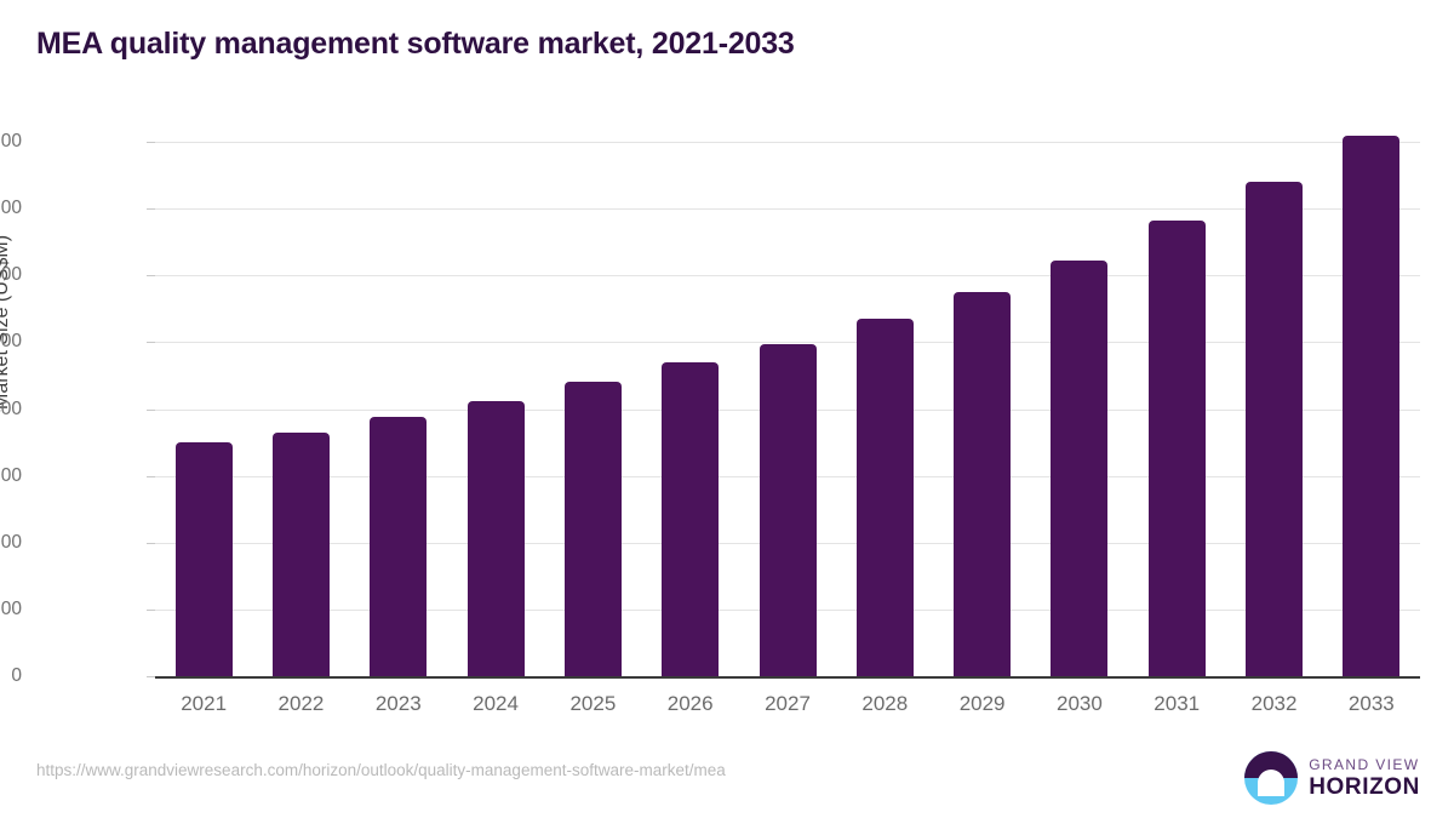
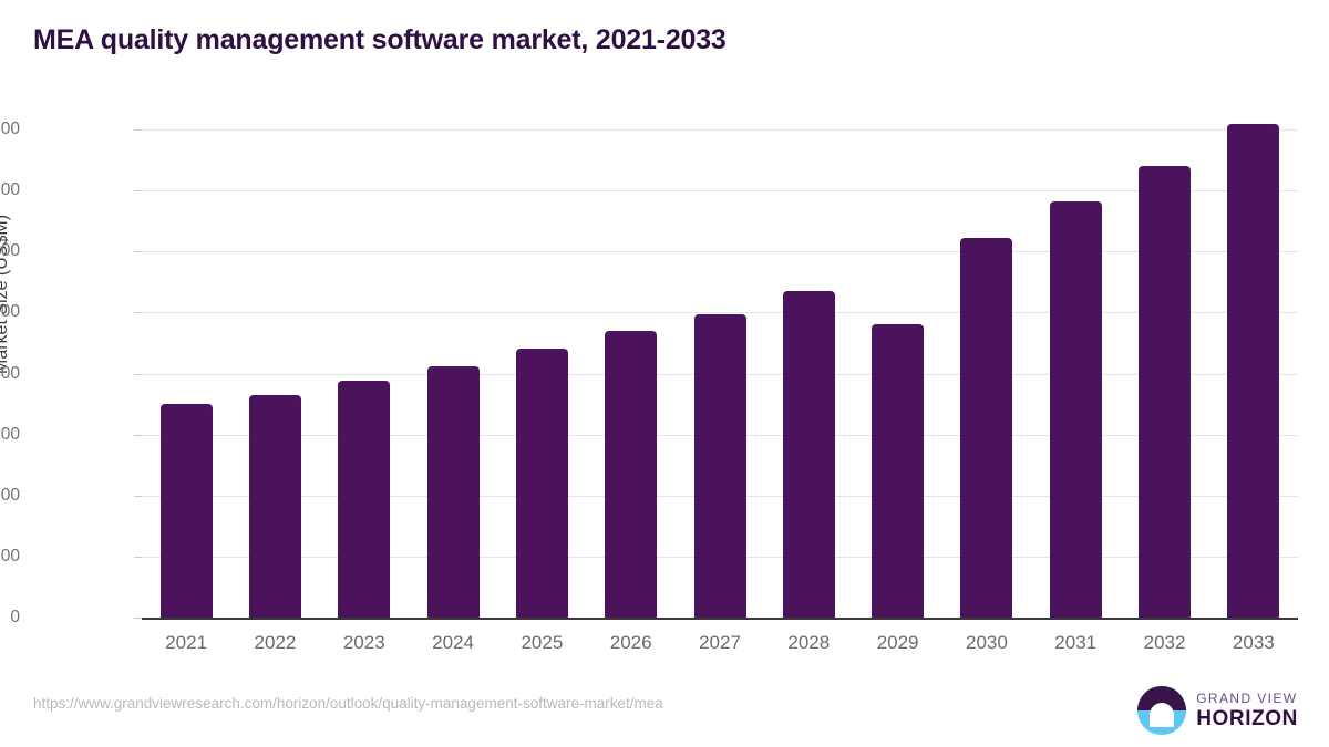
2029: 580 -> 480
